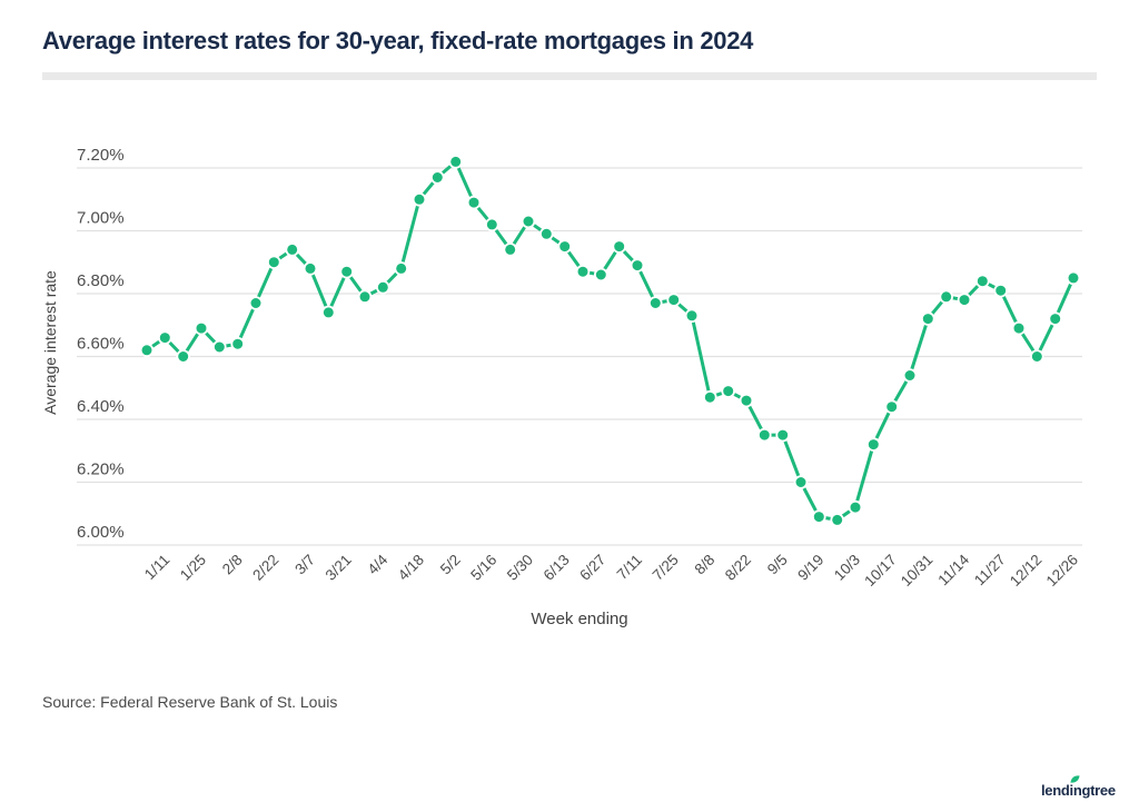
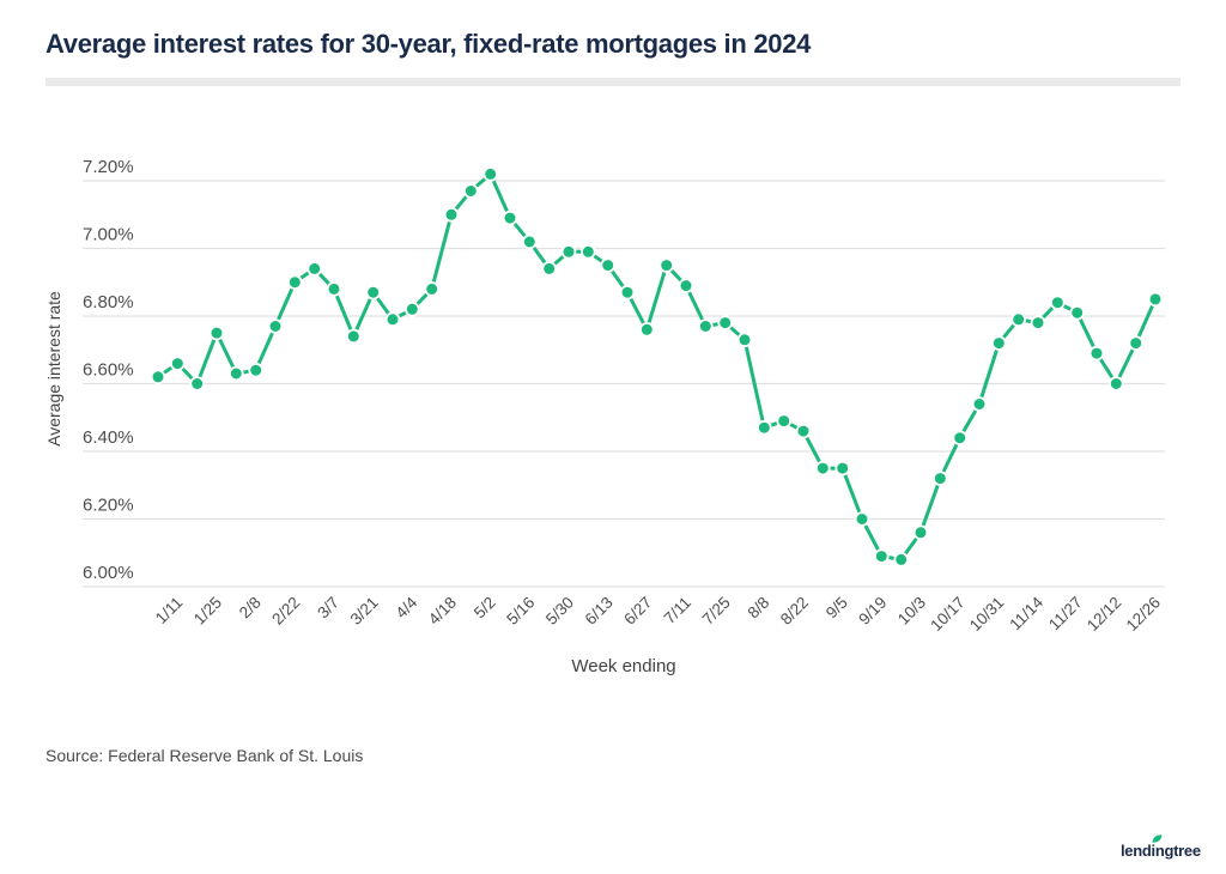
1/25: 6.69% -> 6.75%
5/30: 7.03% -> 6.99%
6/27: 6.86% -> 6.76%
10/3: 6.12% -> 6.16%
